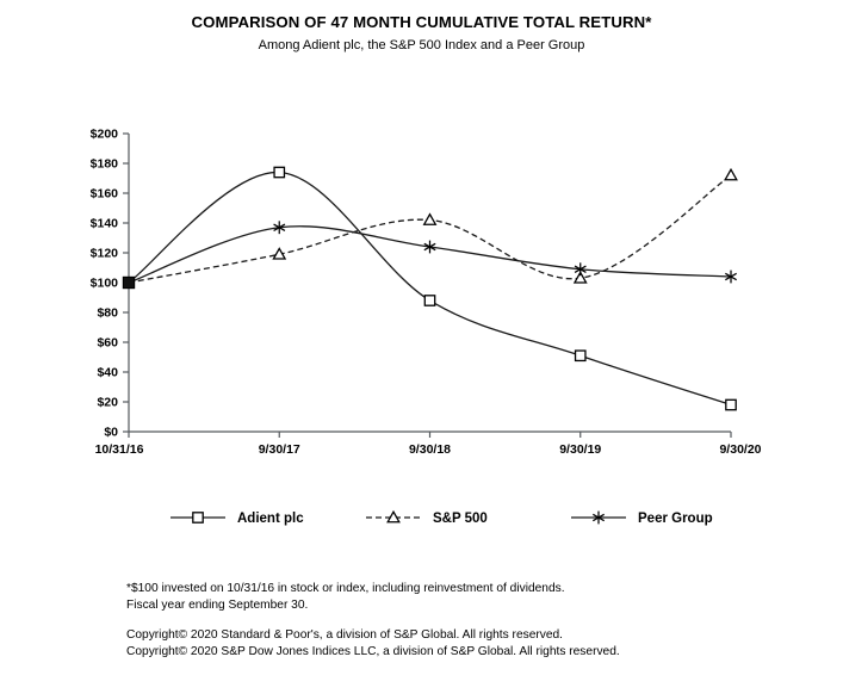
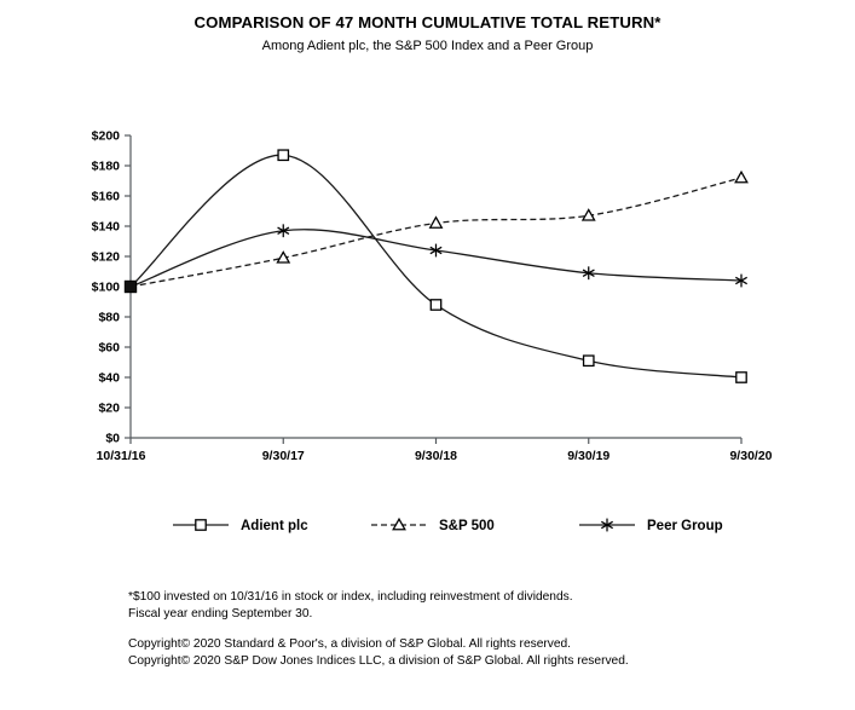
Adient plc/9/30/17: $174 -> $187
S&P 500/9/30/19: $103 -> $147
Adient plc/9/30/20: $18 -> $40
